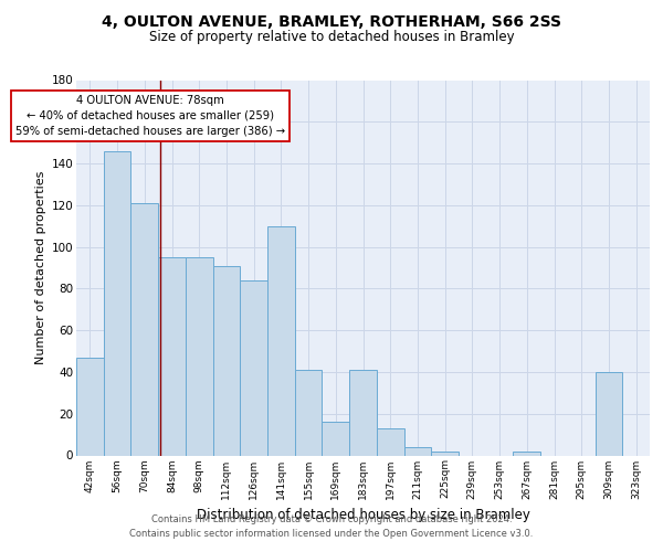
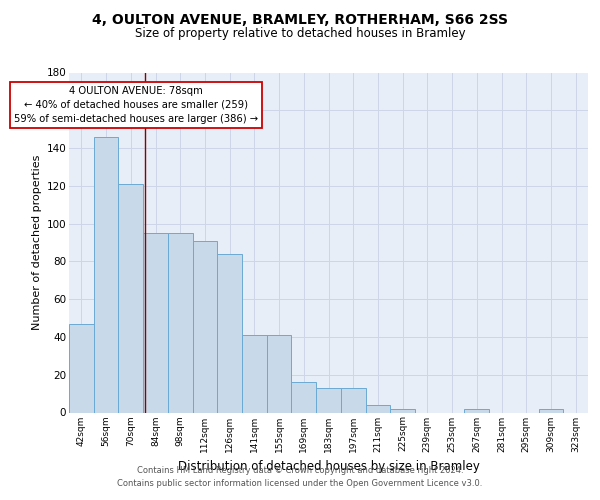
141sqm: 110 -> 41
183sqm: 41 -> 13
309sqm: 40 -> 2
